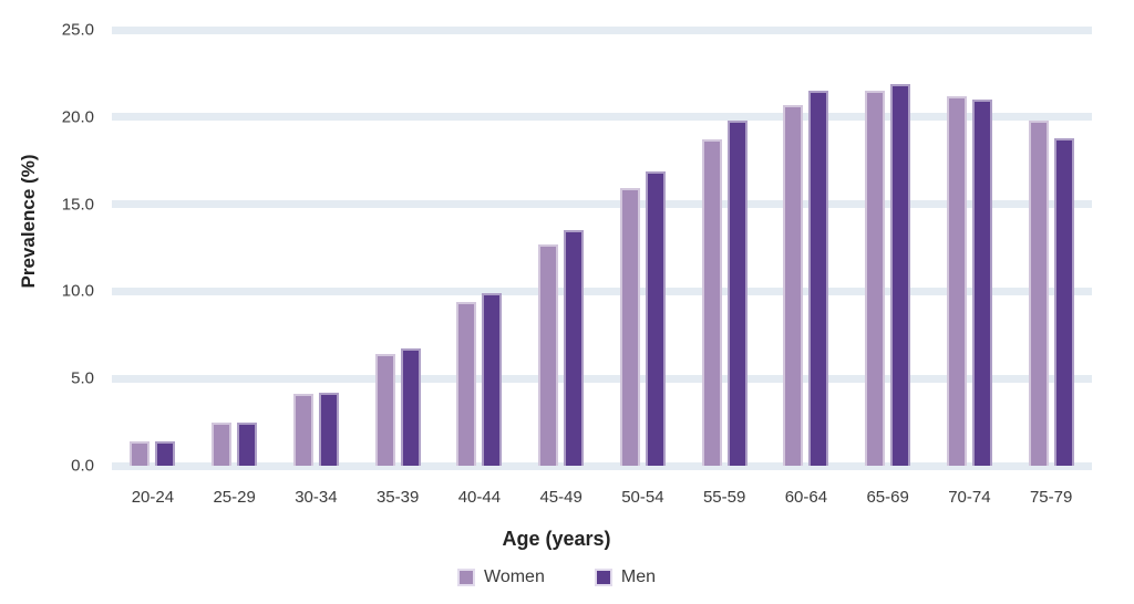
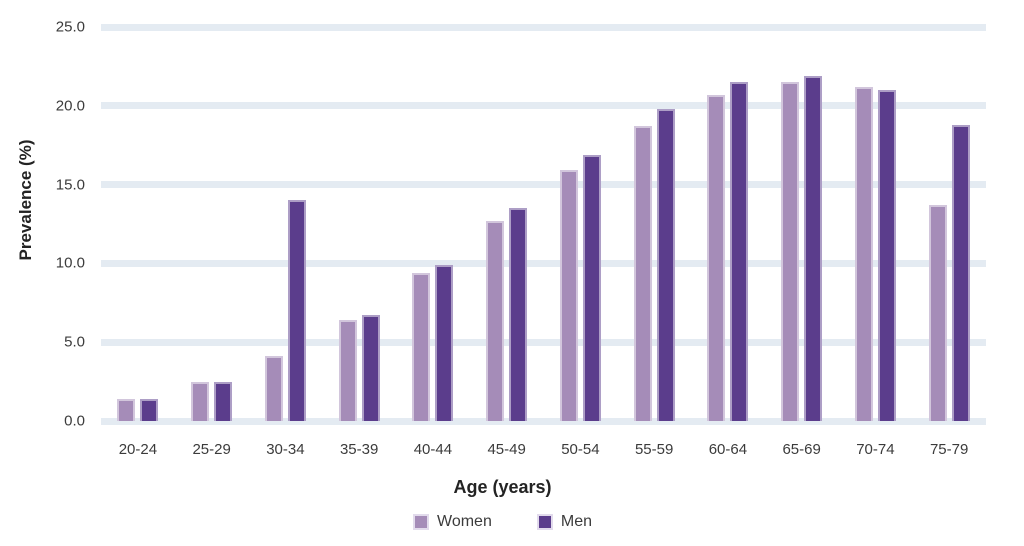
Men/30-34: 4.2 -> 14.0
Women/75-79: 19.8 -> 13.7
